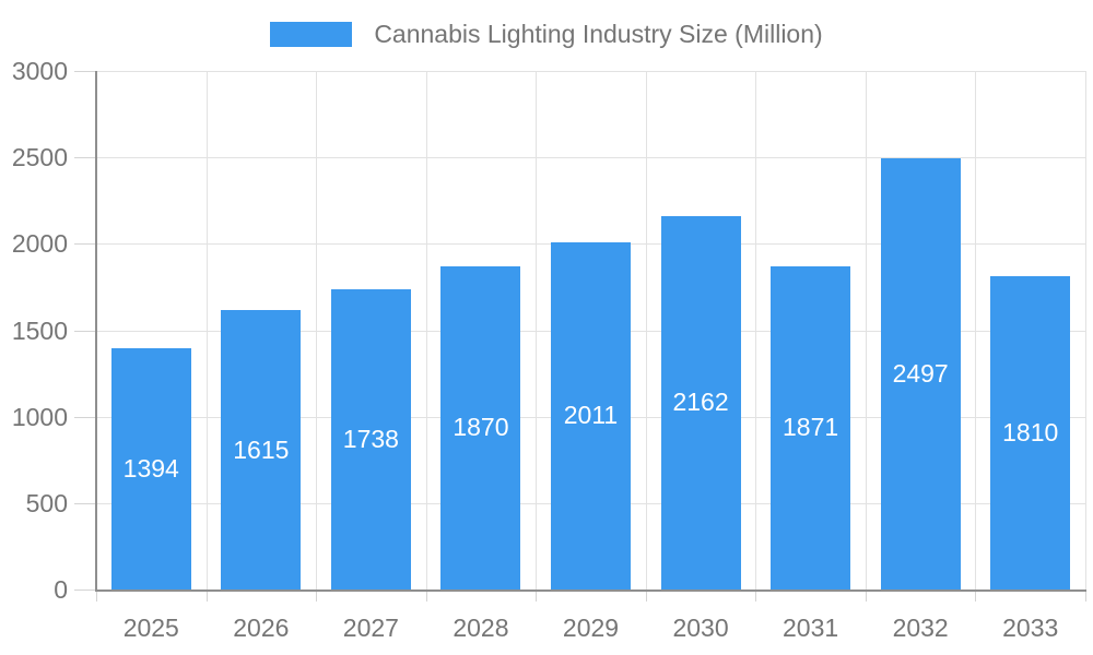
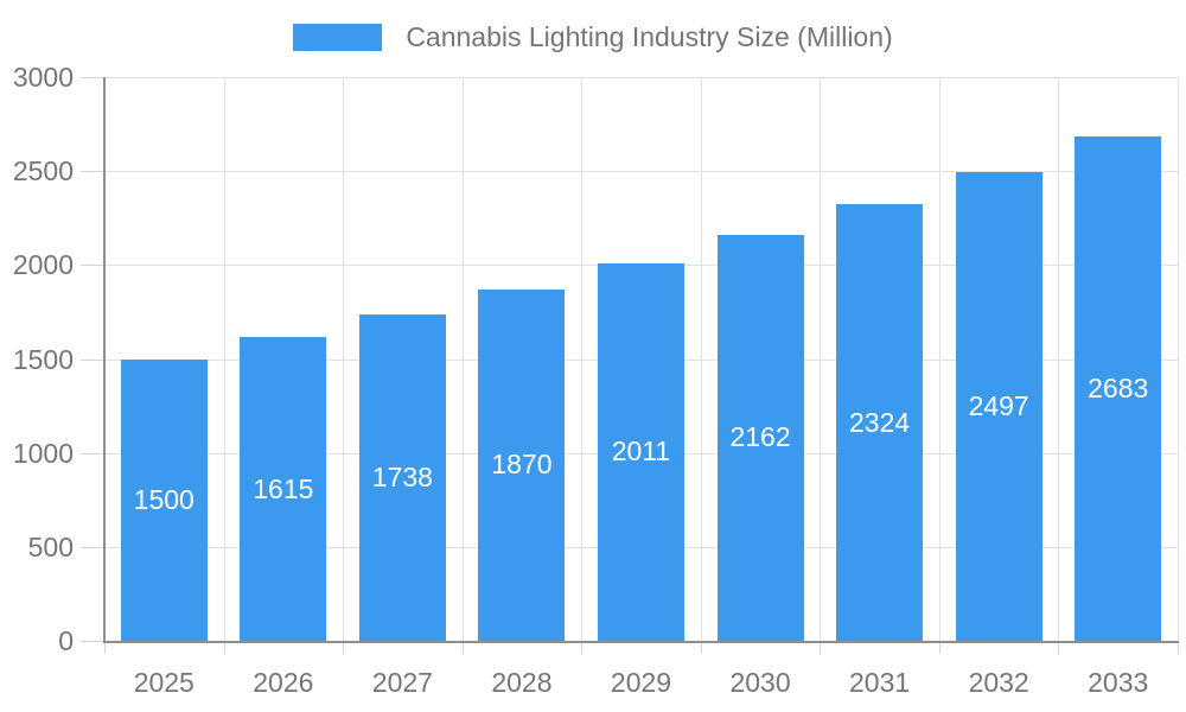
2025: 1394 -> 1500
2031: 1871 -> 2324
2033: 1810 -> 2683
